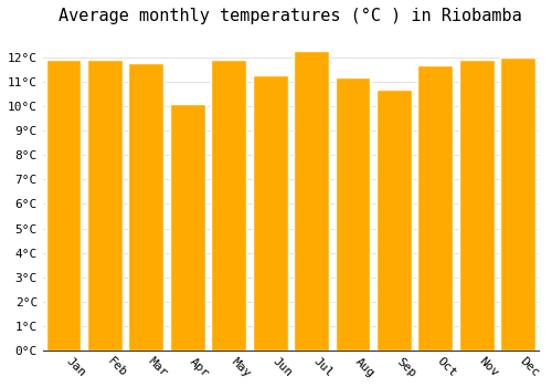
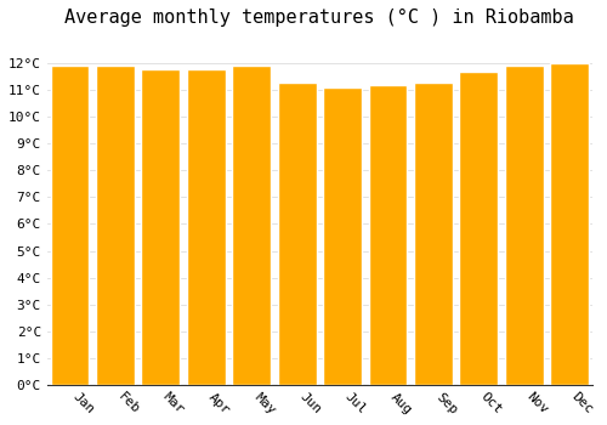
Apr: 10.1°C -> 11.8°C
Jul: 12.3°C -> 11.1°C
Sep: 10.7°C -> 11.3°C
